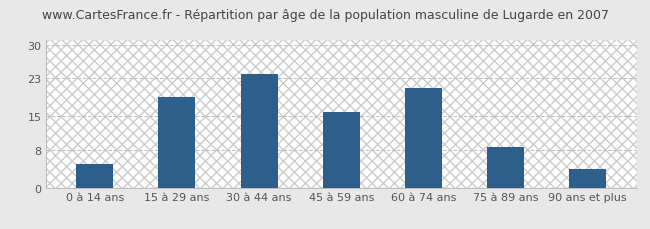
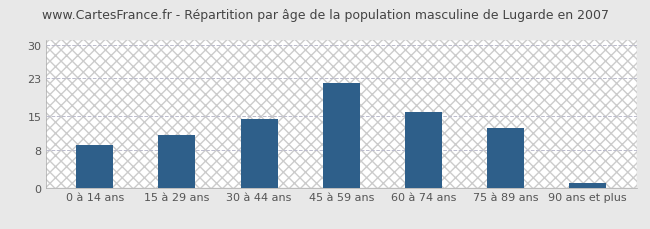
0 à 14 ans: 5.0 -> 9.0
15 à 29 ans: 19.0 -> 11.0
30 à 44 ans: 24.0 -> 14.5
45 à 59 ans: 16.0 -> 22.0
60 à 74 ans: 21.0 -> 16.0
75 à 89 ans: 8.5 -> 12.5
90 ans et plus: 4.0 -> 1.0
